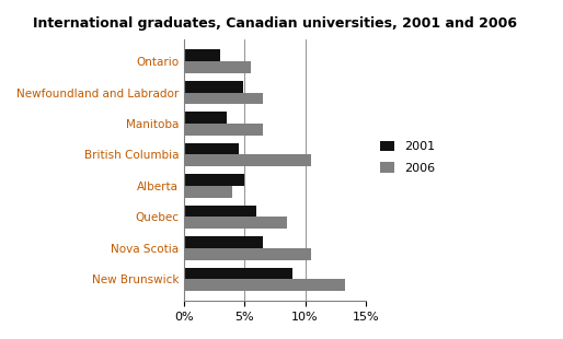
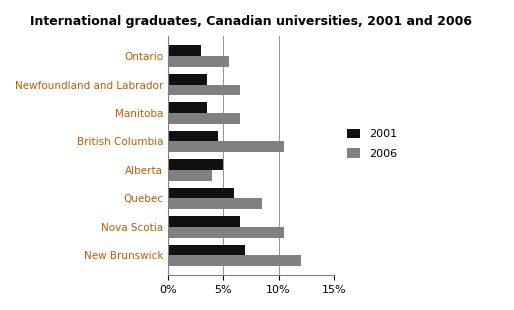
2001/Newfoundland and Labrador: 4.9% -> 3.5%
2001/New Brunswick: 9.0% -> 7.0%
2006/New Brunswick: 13.3% -> 12.0%
